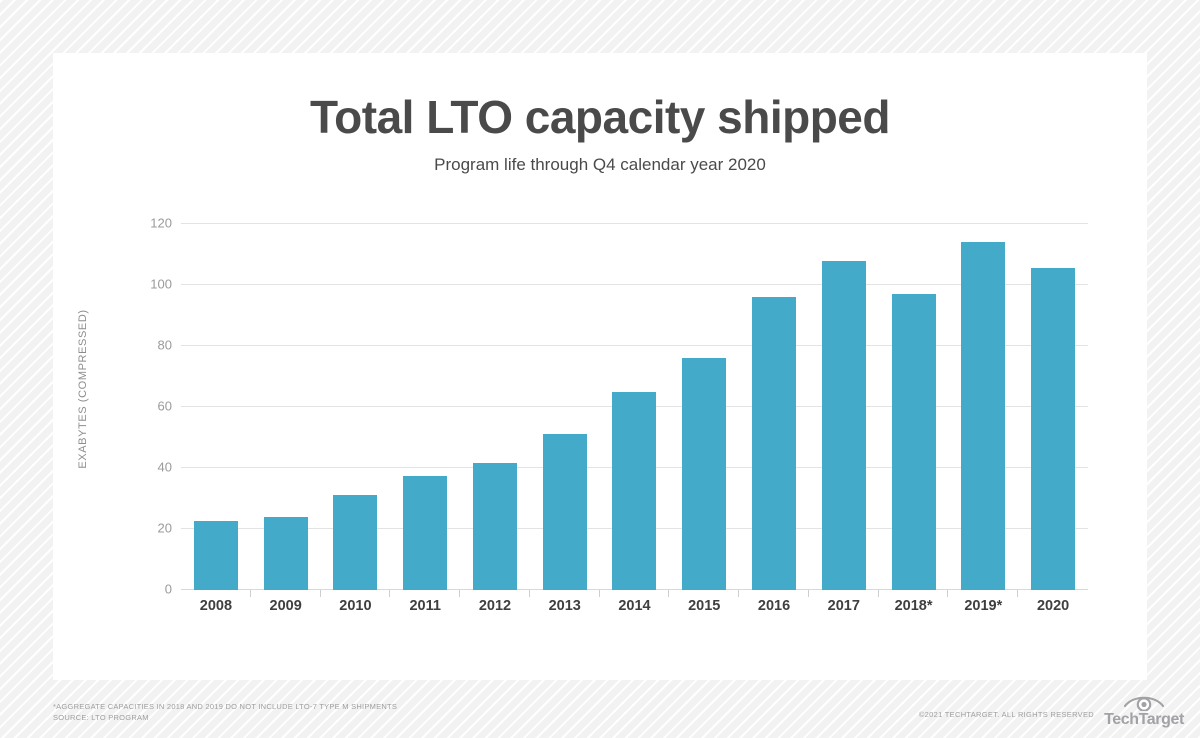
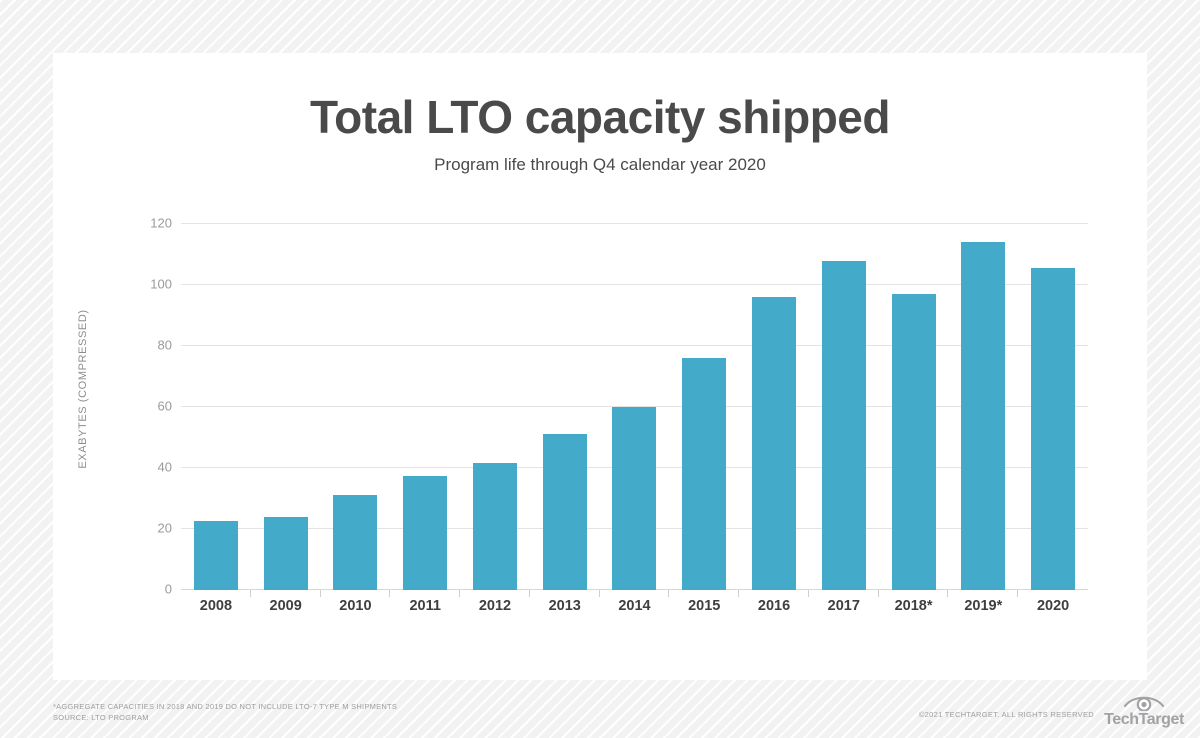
2014: 65 -> 60
